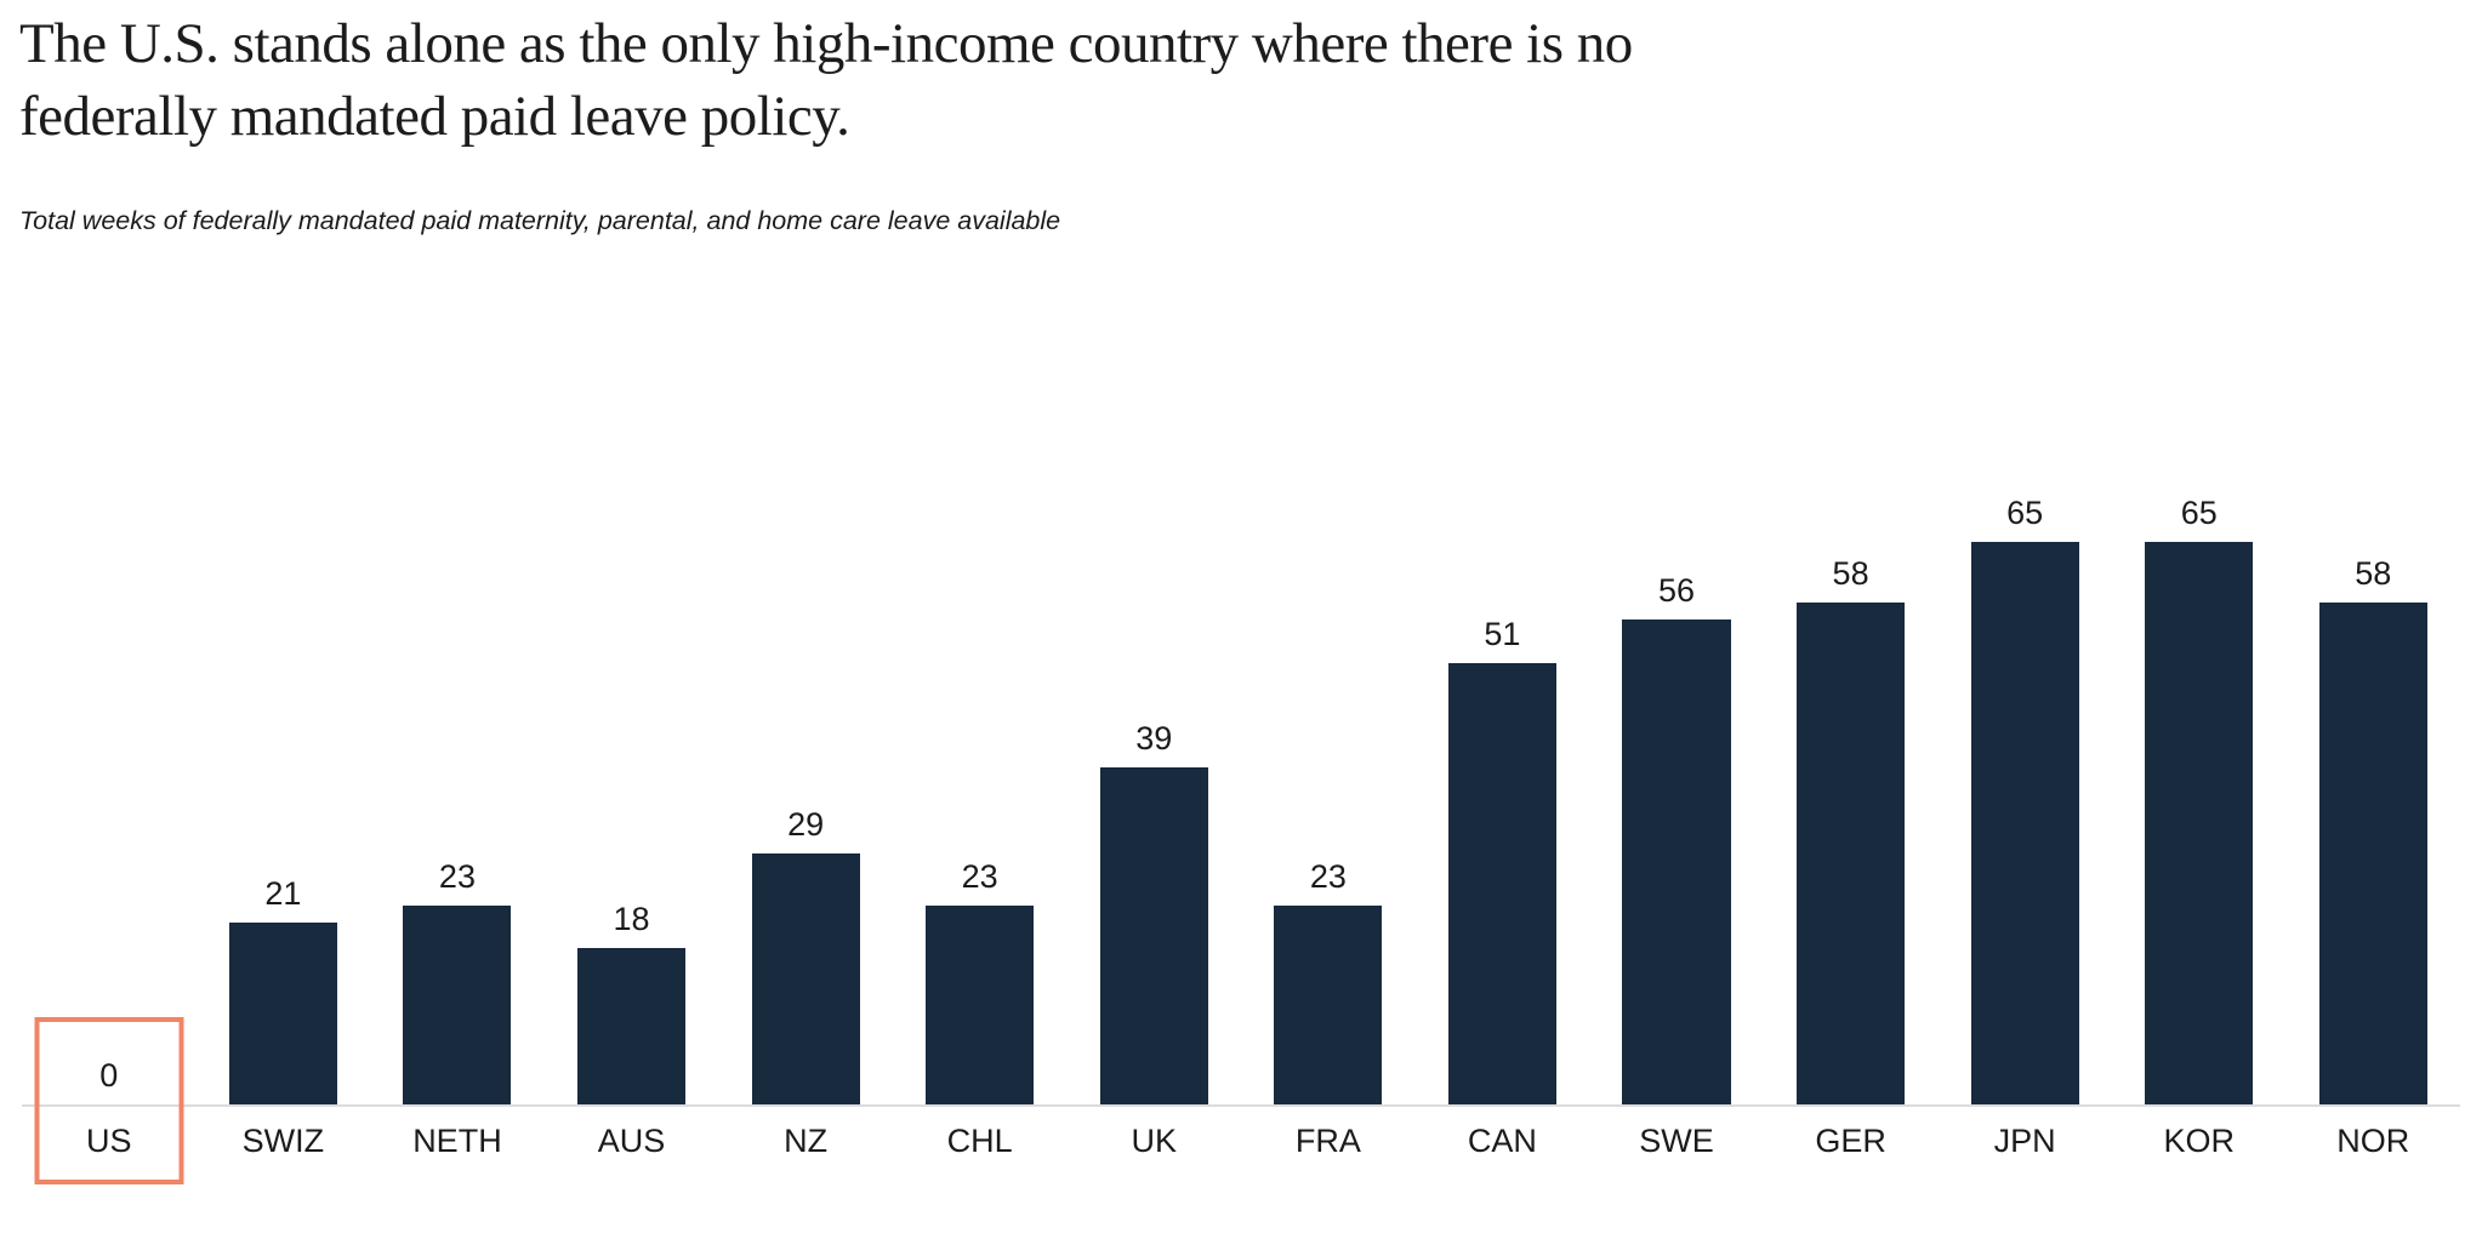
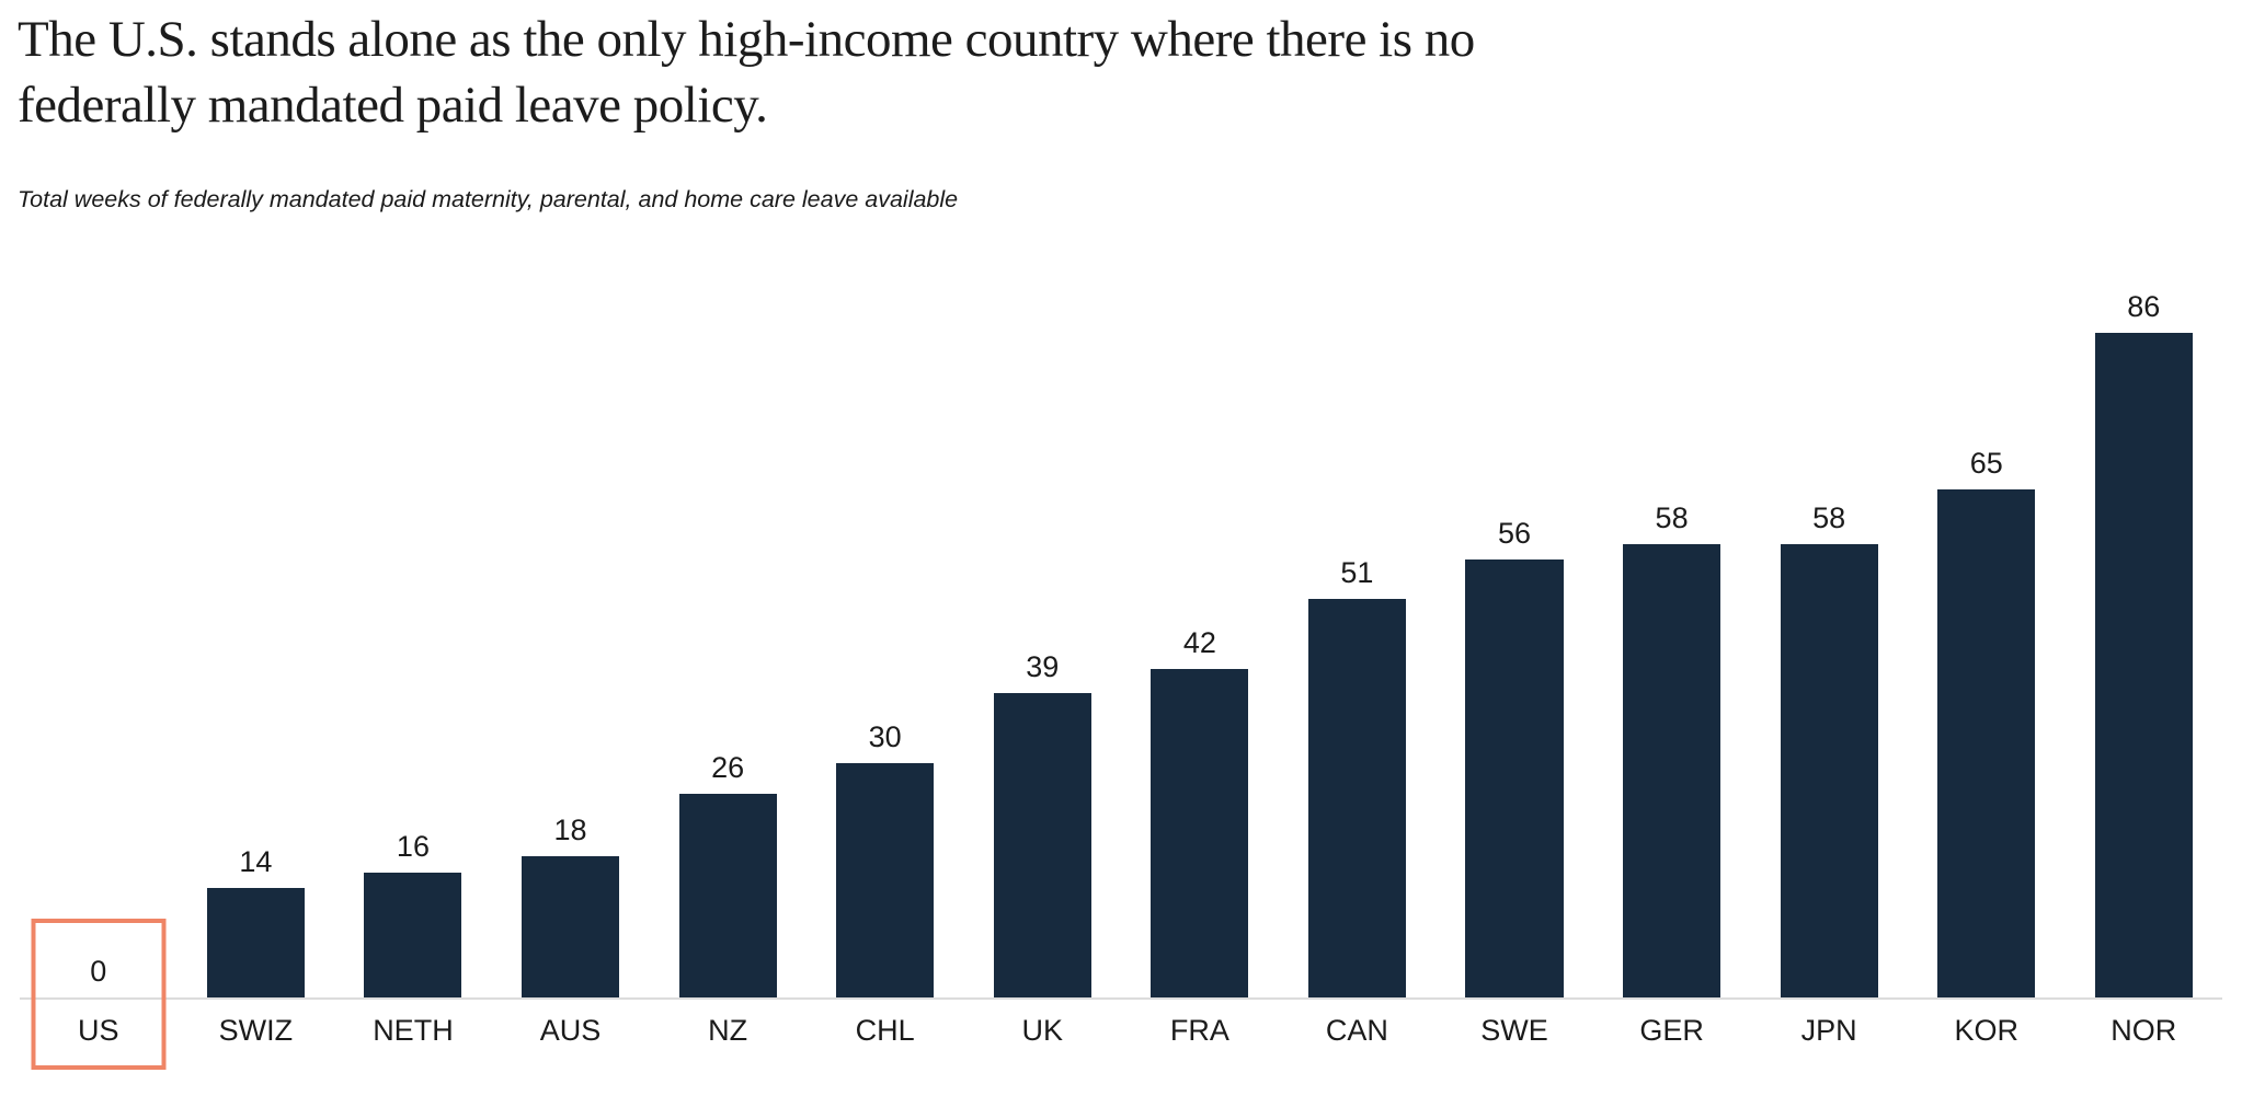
SWIZ: 21 -> 14
NETH: 23 -> 16
NZ: 29 -> 26
CHL: 23 -> 30
FRA: 23 -> 42
JPN: 65 -> 58
NOR: 58 -> 86
